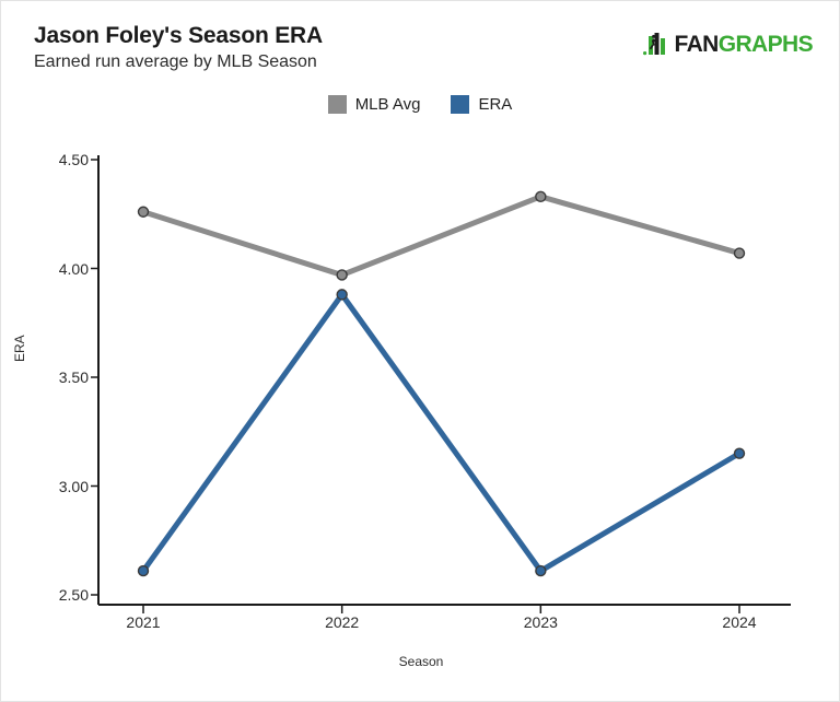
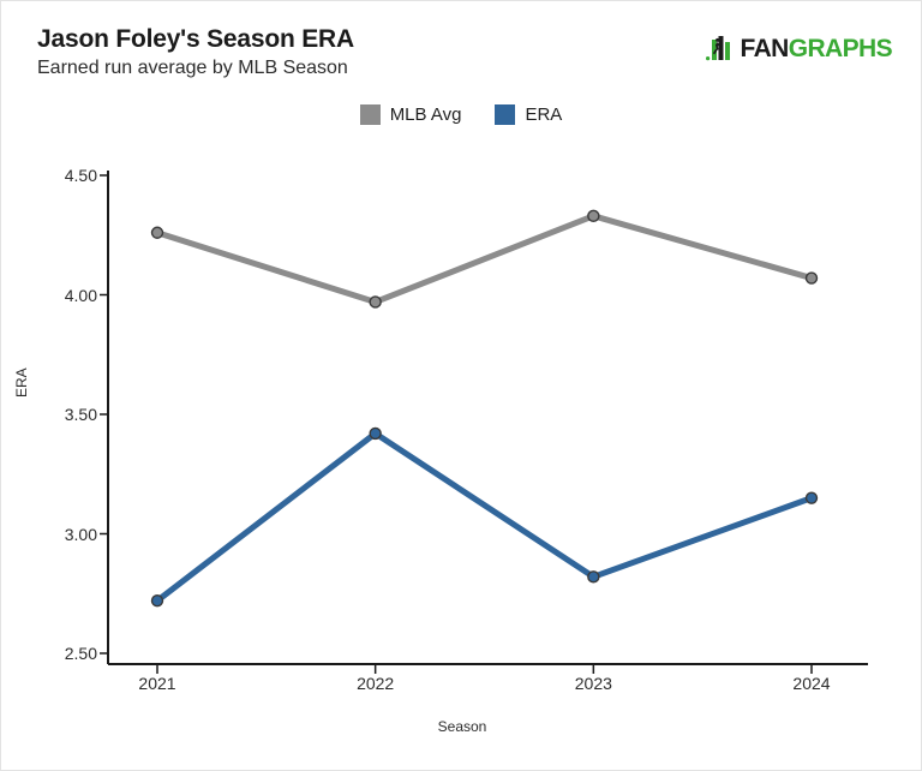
ERA/2021: 2.61 -> 2.72
ERA/2022: 3.88 -> 3.42
ERA/2023: 2.61 -> 2.82
